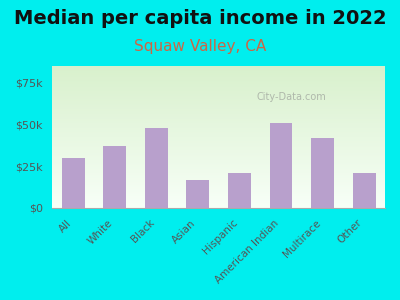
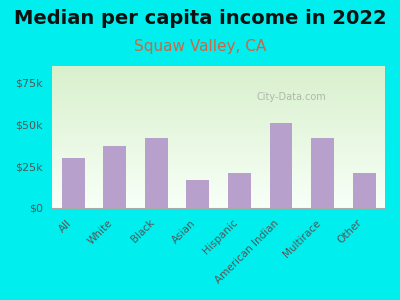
Black: $48k -> $42k
